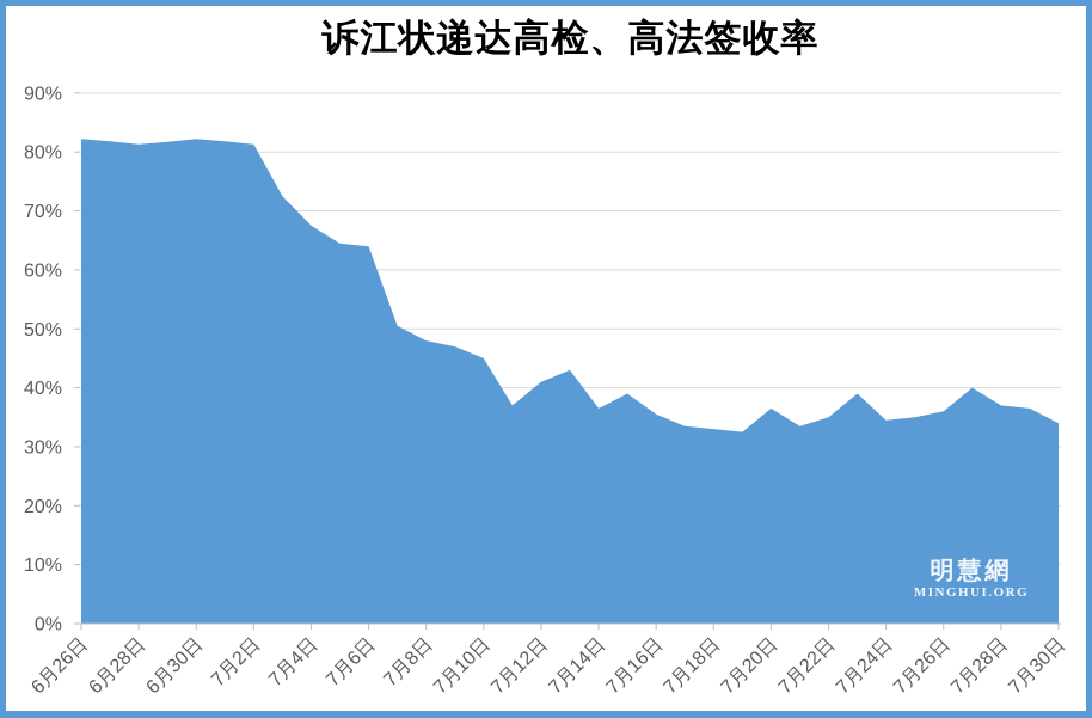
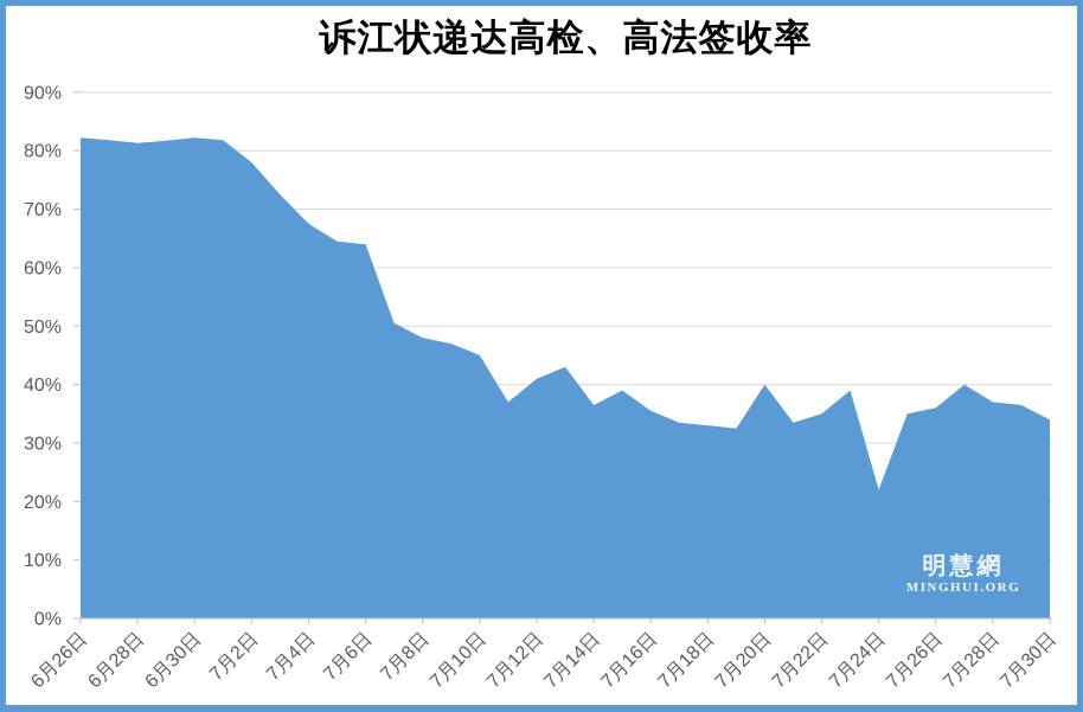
7月2日: 81% -> 78%
7月20日: 36% -> 40%
7月24日: 34% -> 22%
